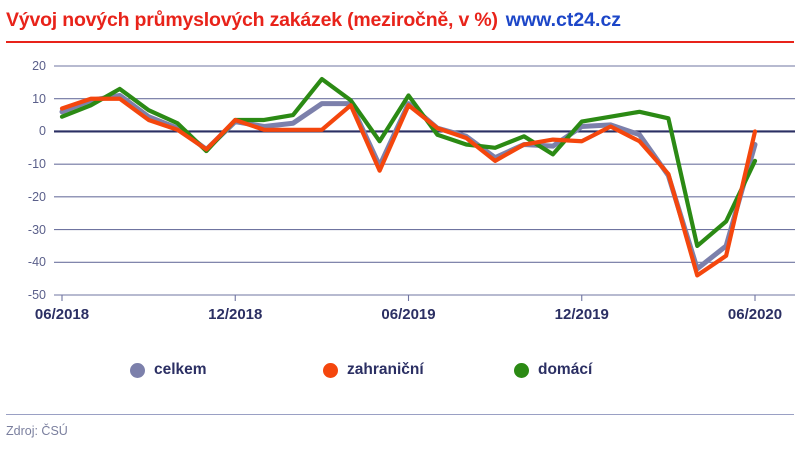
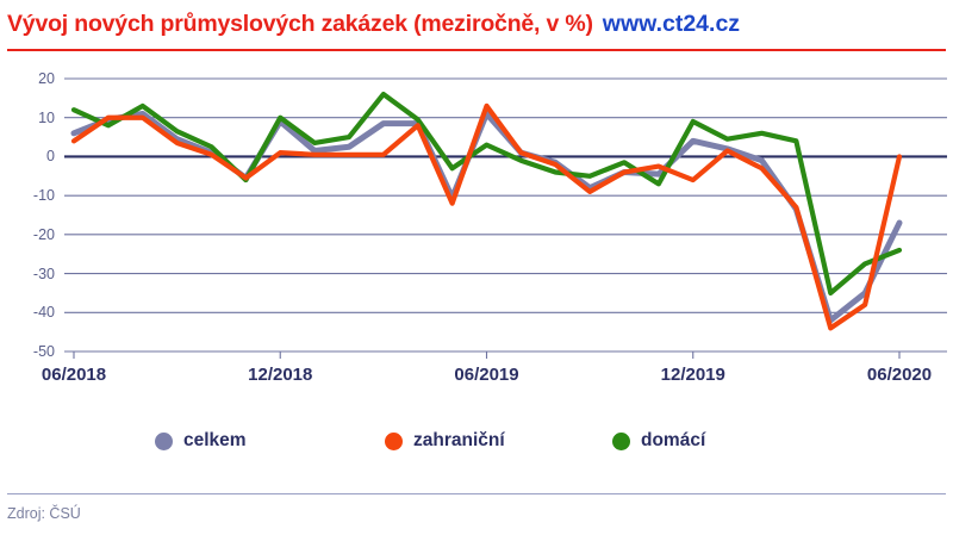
zahraniční/06/2018: 7 -> 4
domácí/06/2018: 4 -> 12
celkem/12/2018: 3 -> 9
zahraniční/12/2018: 4 -> 1
domácí/12/2018: 4 -> 10
celkem/06/2019: 8 -> 11
zahraniční/06/2019: 8 -> 13
domácí/06/2019: 11 -> 3
celkem/12/2019: 2 -> 4
zahraniční/12/2019: -3 -> -6
domácí/12/2019: 3 -> 9
celkem/06/2020: -4 -> -17
domácí/06/2020: -9 -> -24
